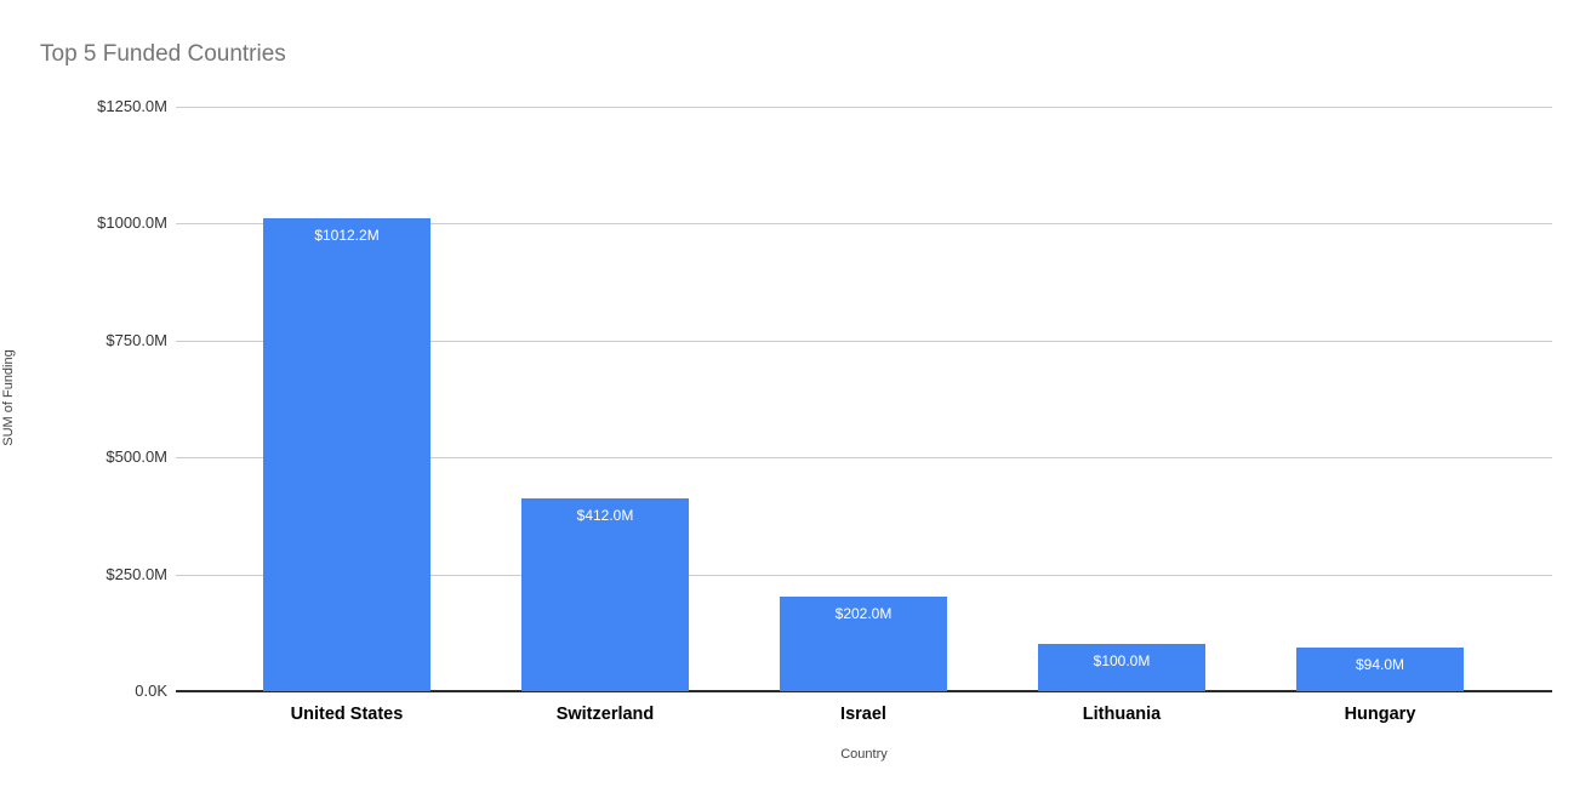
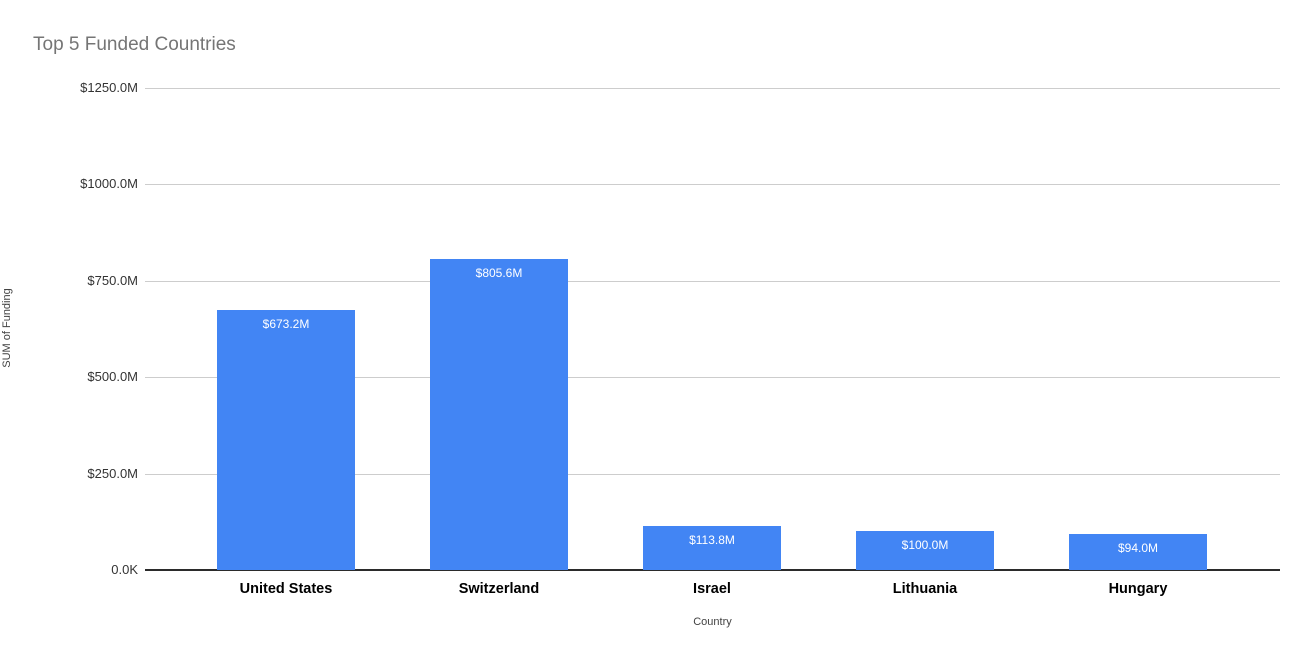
United States: $1012.2M -> $673.2M
Switzerland: $412.0M -> $805.6M
Israel: $202.0M -> $113.8M
